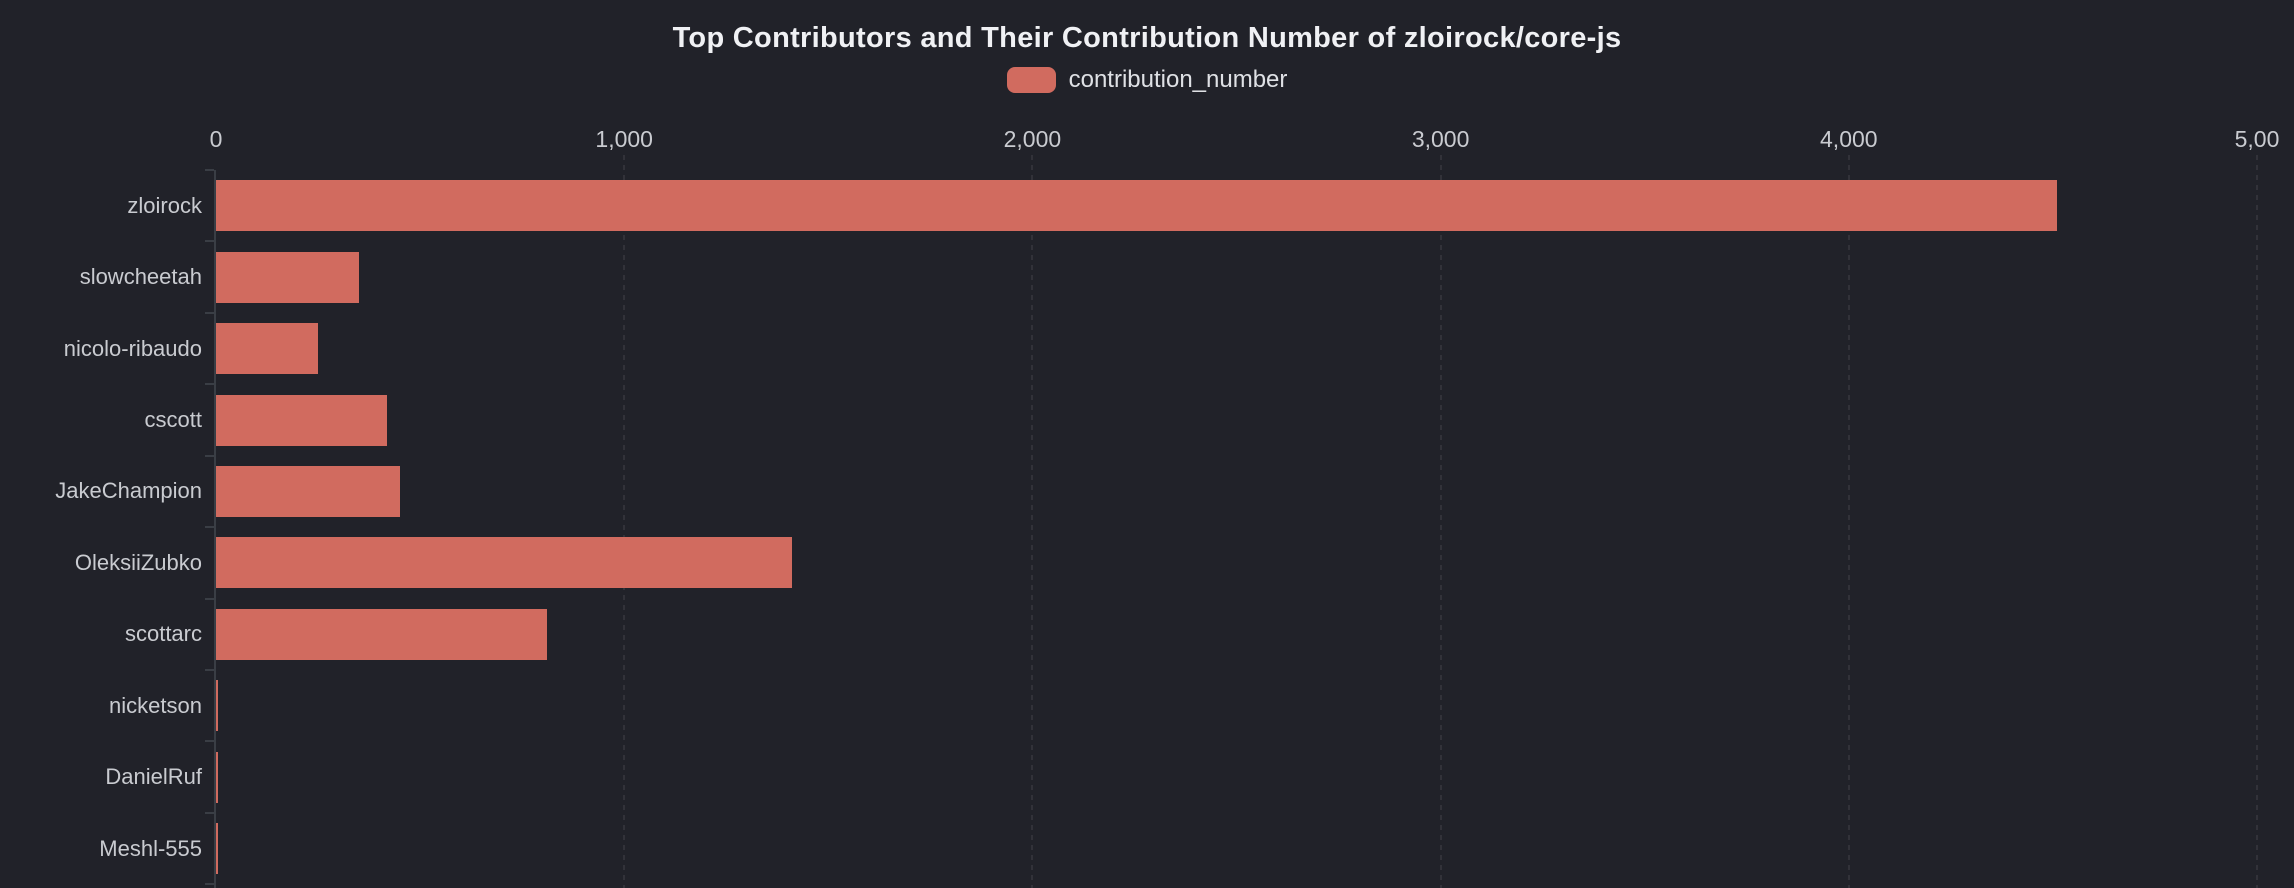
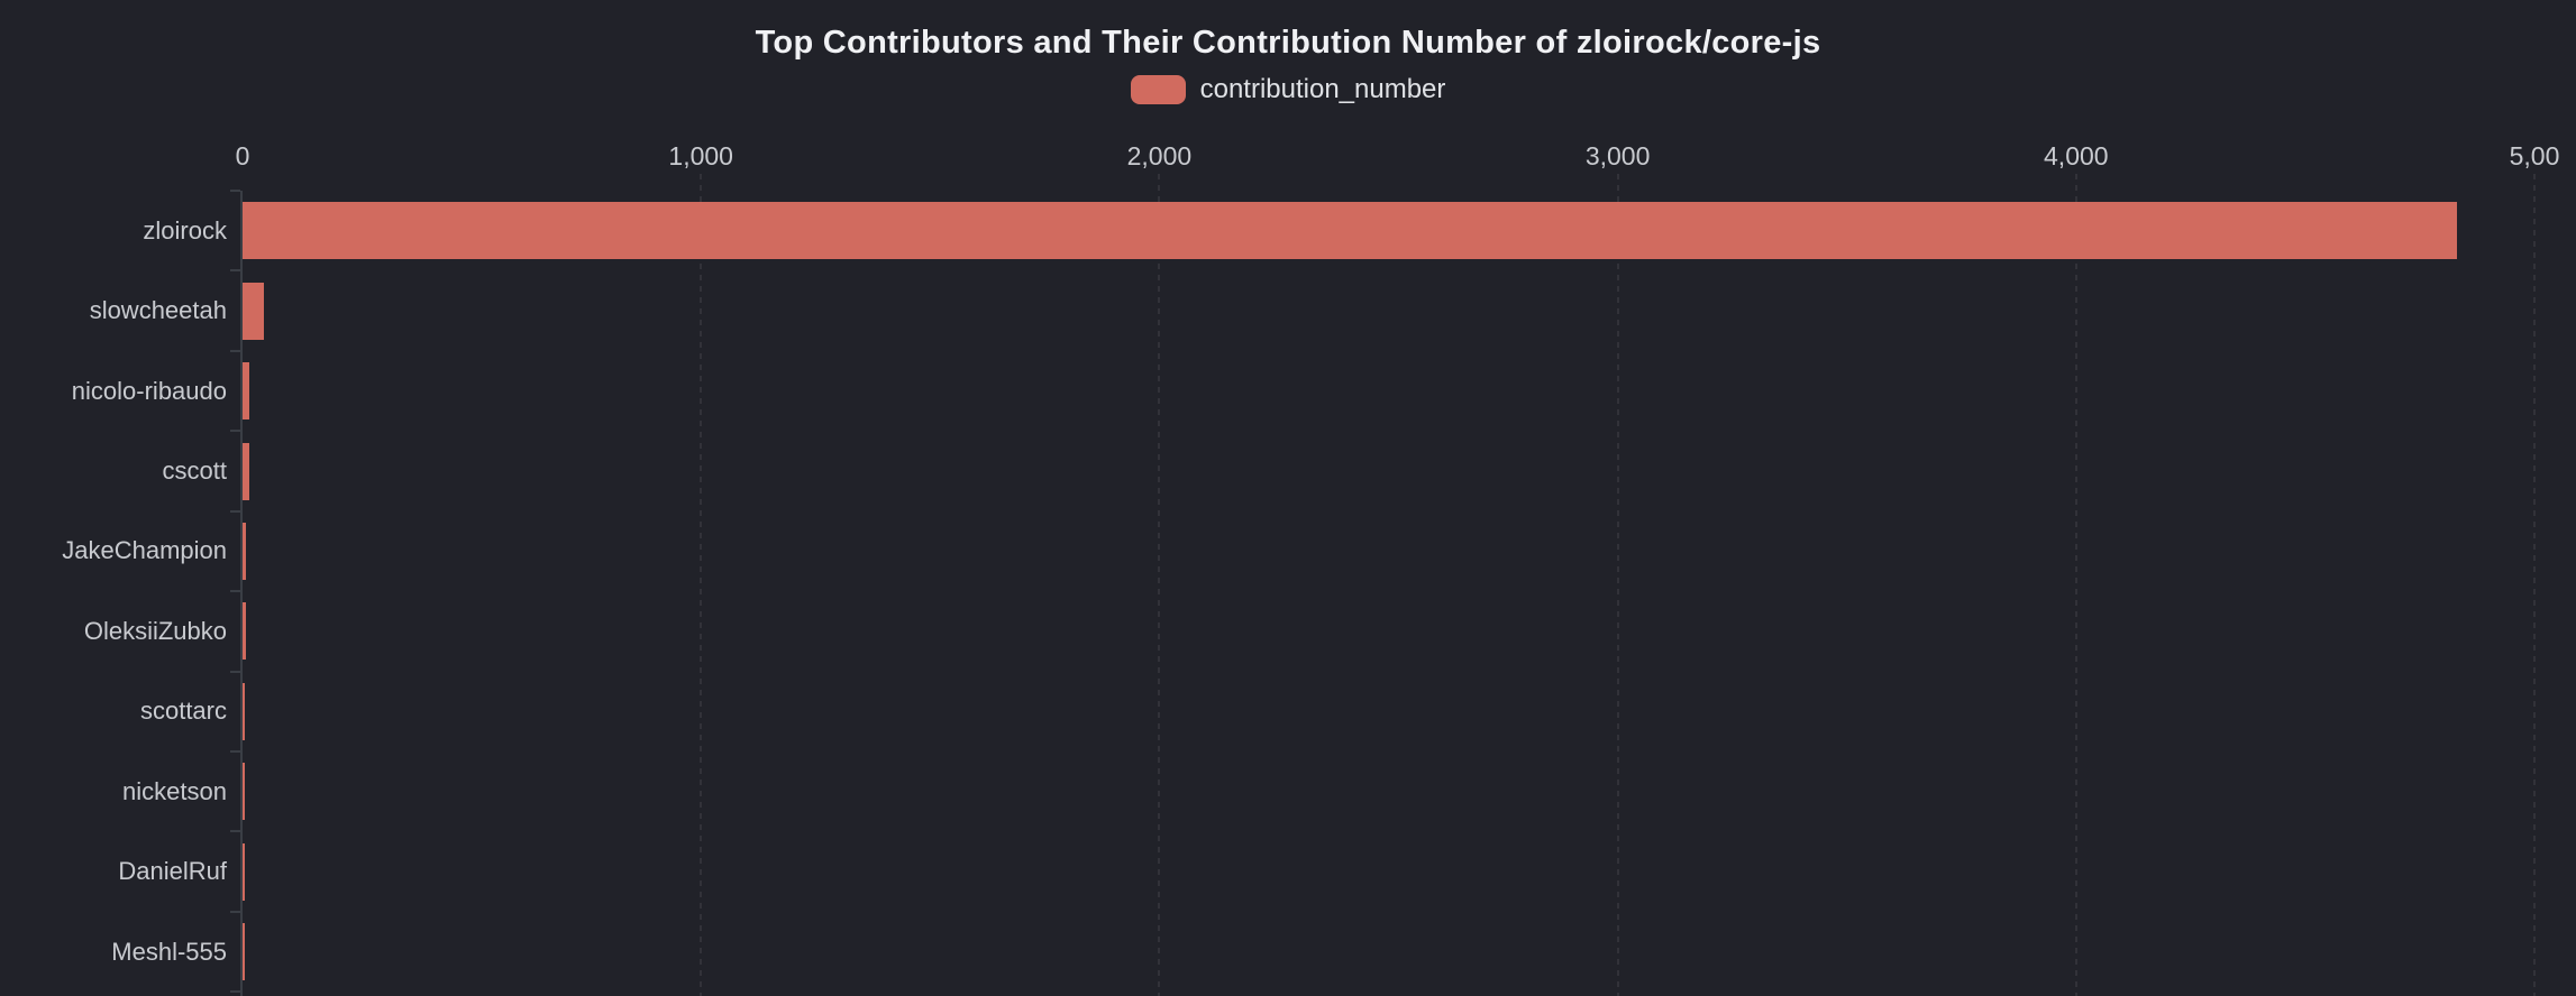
zloirock: 4510 -> 4830
slowcheetah: 350 -> 50
nicolo-ribaudo: 250 -> 20
cscott: 420 -> 10
JakeChampion: 450 -> 10
OleksiiZubko: 1410 -> 10
scottarc: 810 -> 10
